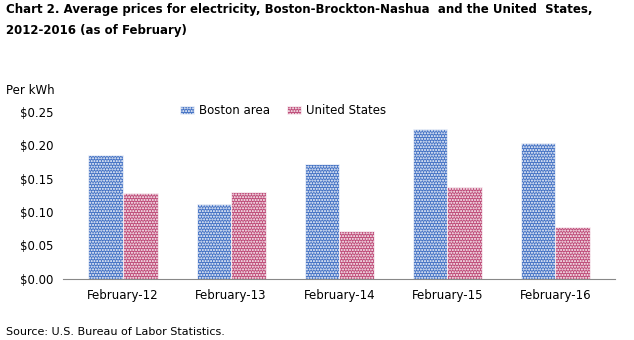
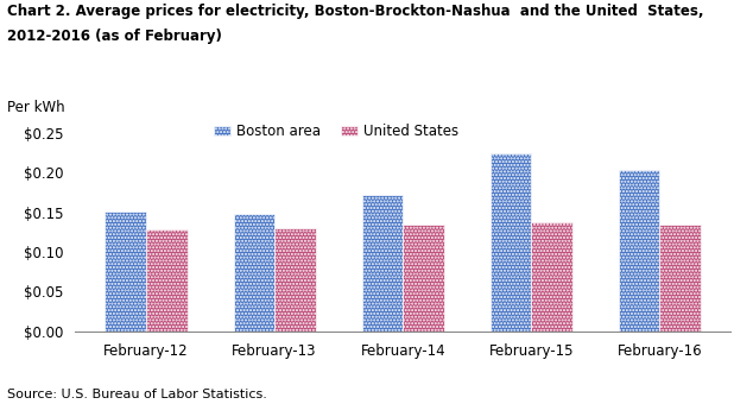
Boston area/February-12: $0.186 -> $0.151
Boston area/February-13: $0.112 -> $0.148
United States/February-14: $0.072 -> $0.134
United States/February-16: $0.078 -> $0.134
